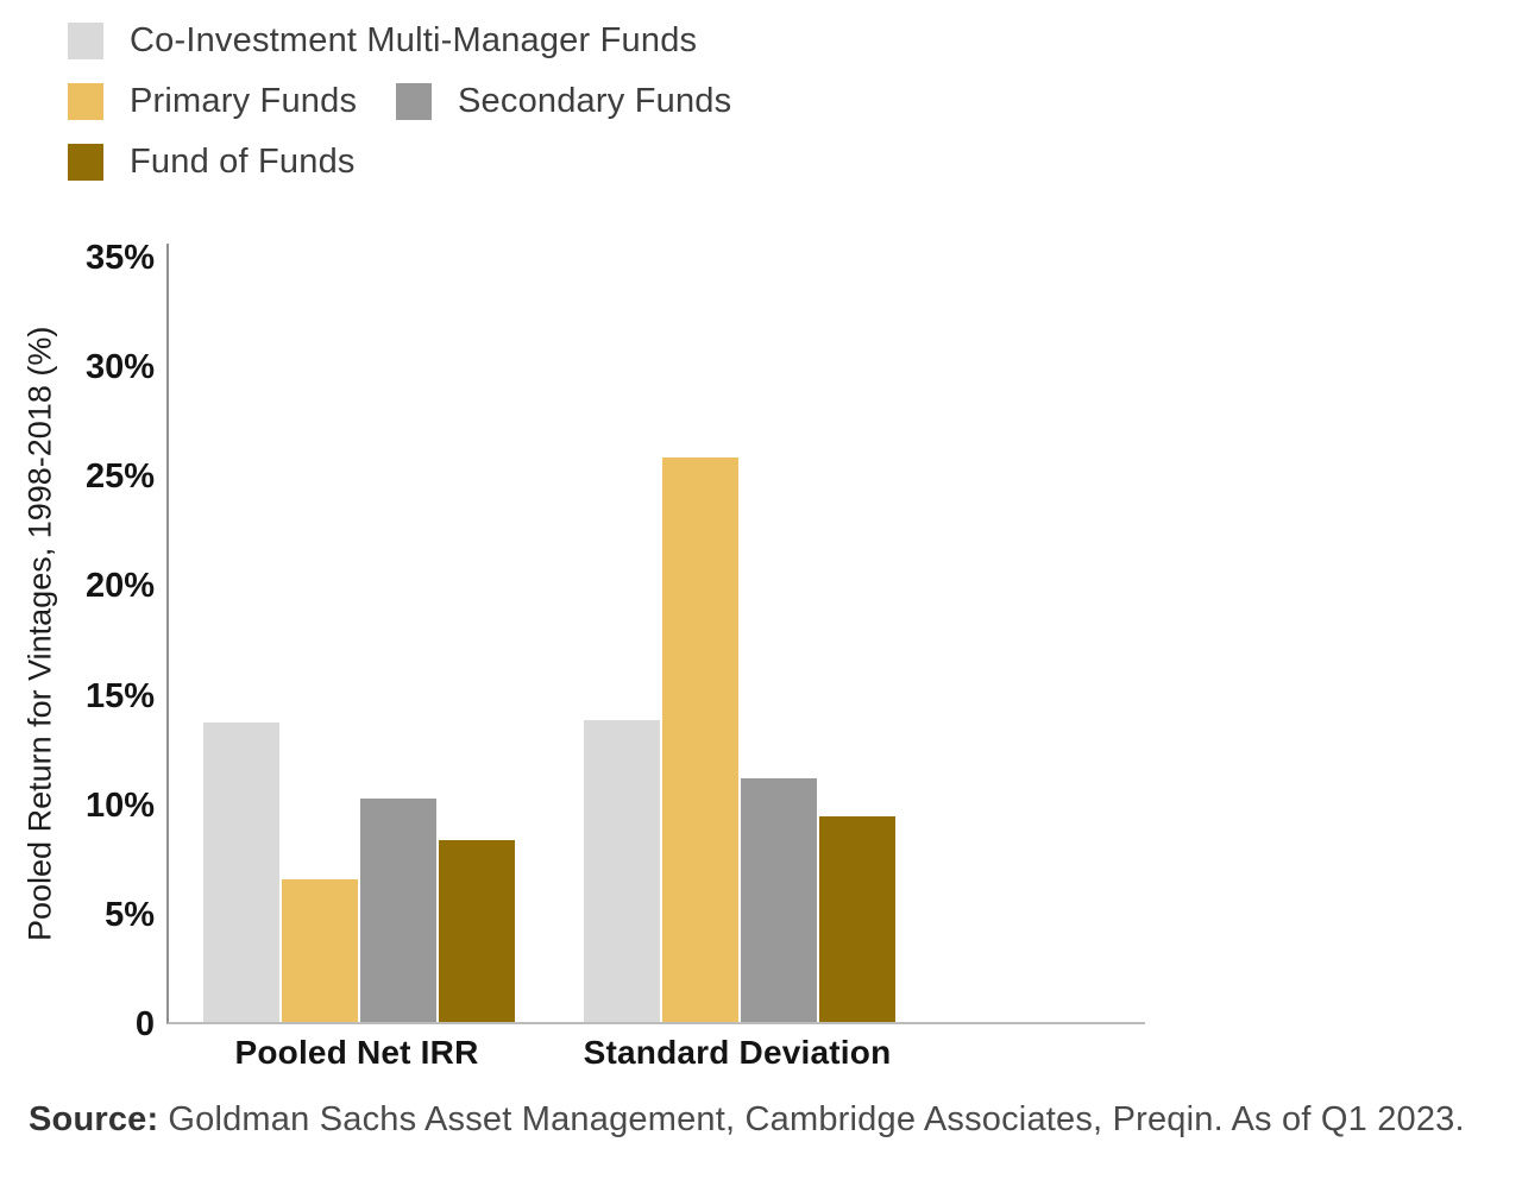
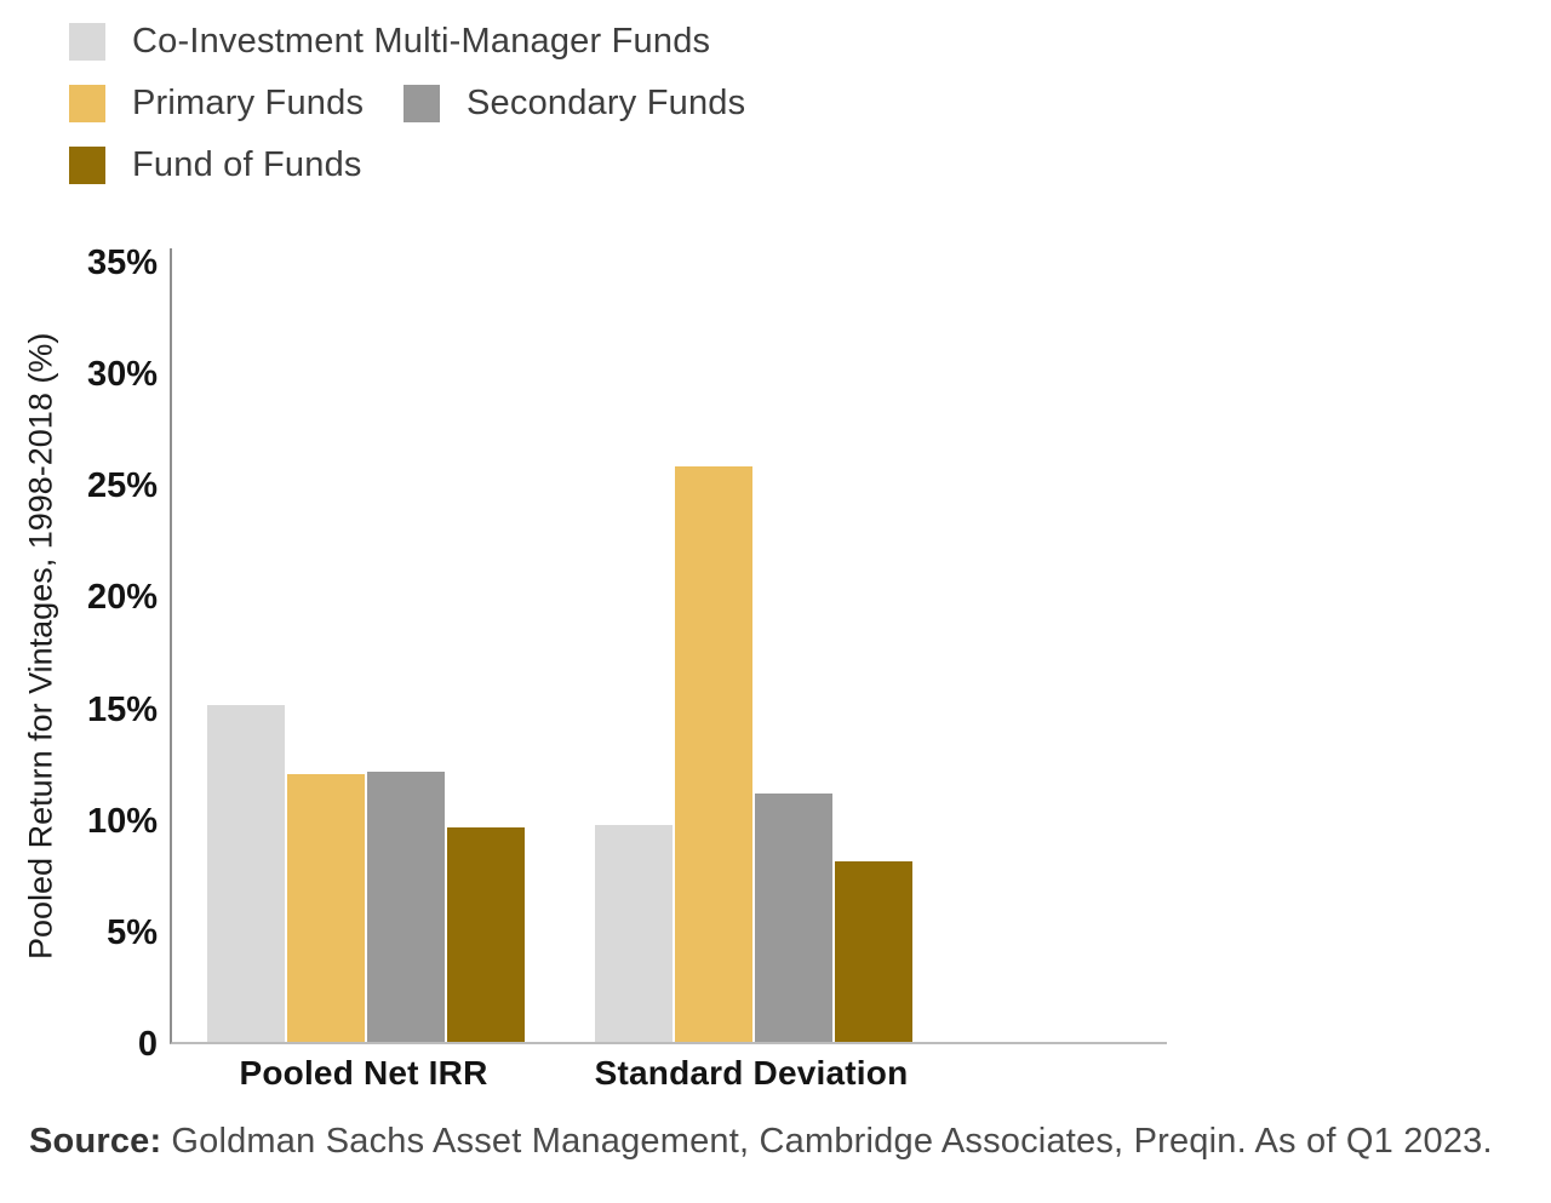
Co-Investment Multi-Manager Funds/Pooled Net IRR: 13.7% -> 15.1%
Primary Funds/Pooled Net IRR: 6.5% -> 12.0%
Secondary Funds/Pooled Net IRR: 10.2% -> 12.1%
Fund of Funds/Pooled Net IRR: 8.3% -> 9.6%
Co-Investment Multi-Manager Funds/Standard Deviation: 13.8% -> 9.7%
Fund of Funds/Standard Deviation: 9.4% -> 8.1%
